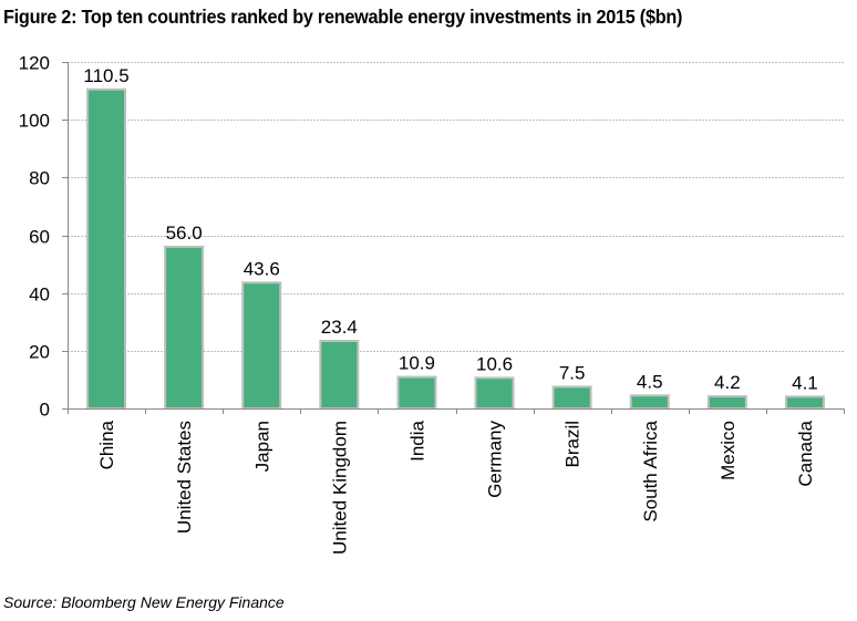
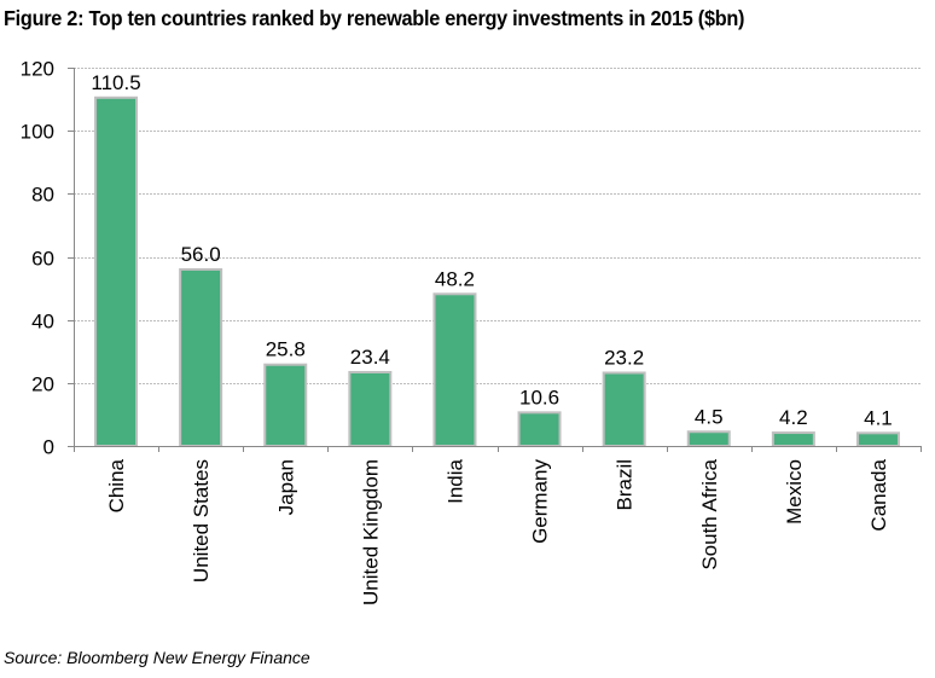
Japan: 43.6 -> 25.8
India: 10.9 -> 48.2
Brazil: 7.5 -> 23.2
